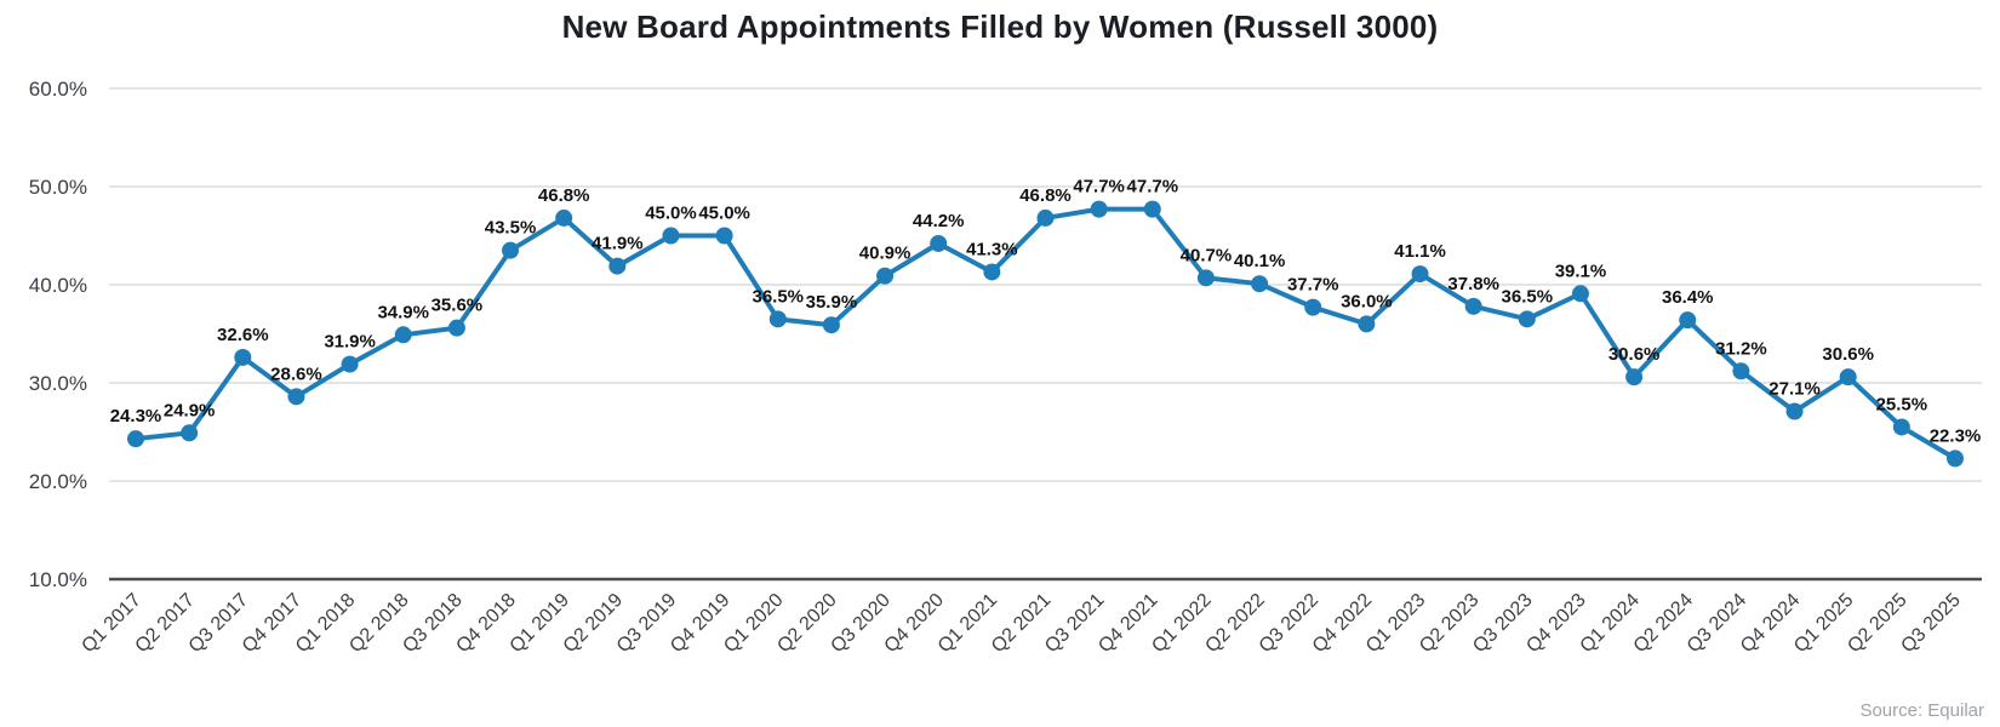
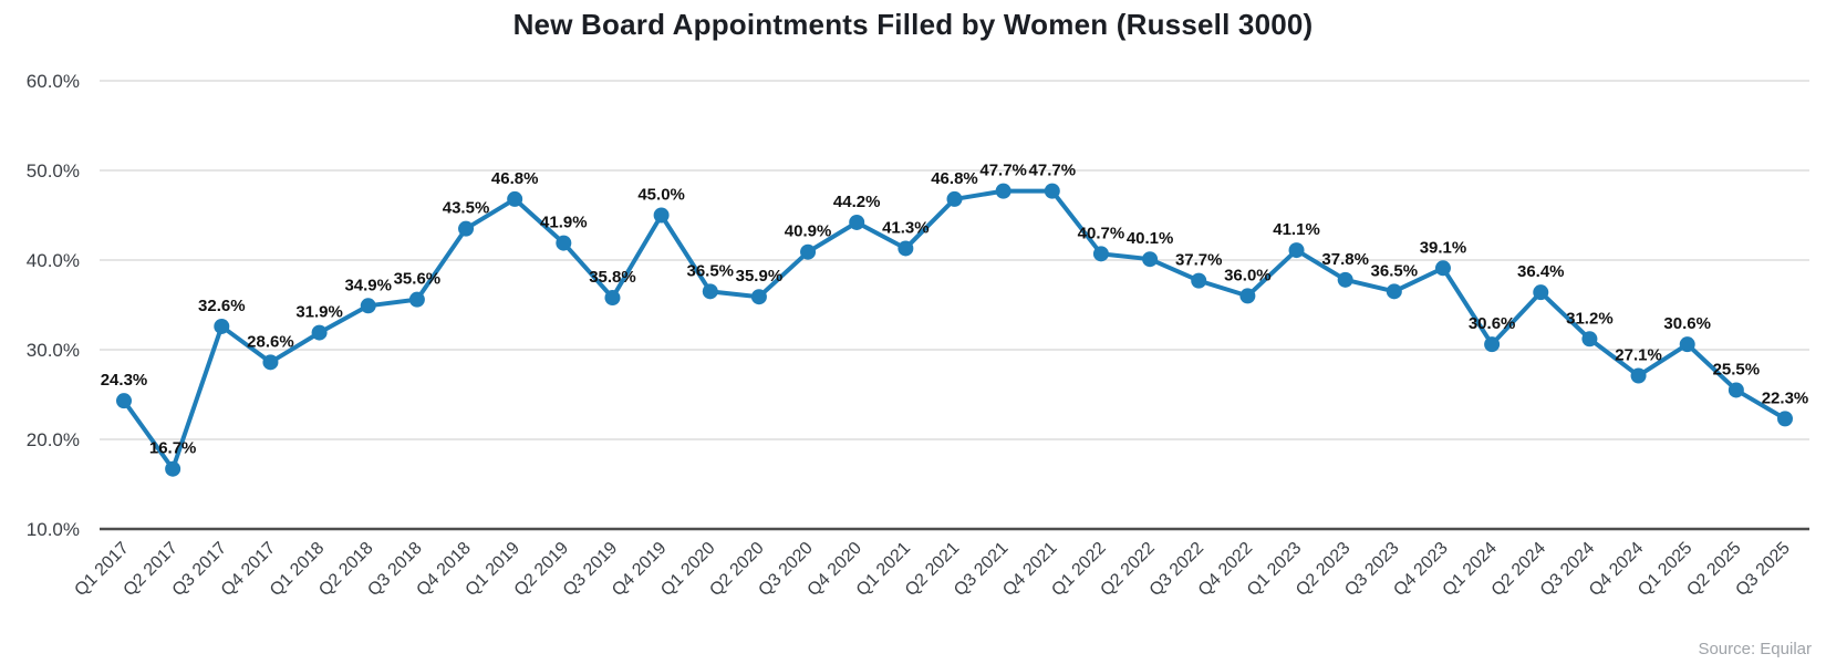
Q2 2017: 24.9% -> 16.7%
Q3 2019: 45.0% -> 35.8%
